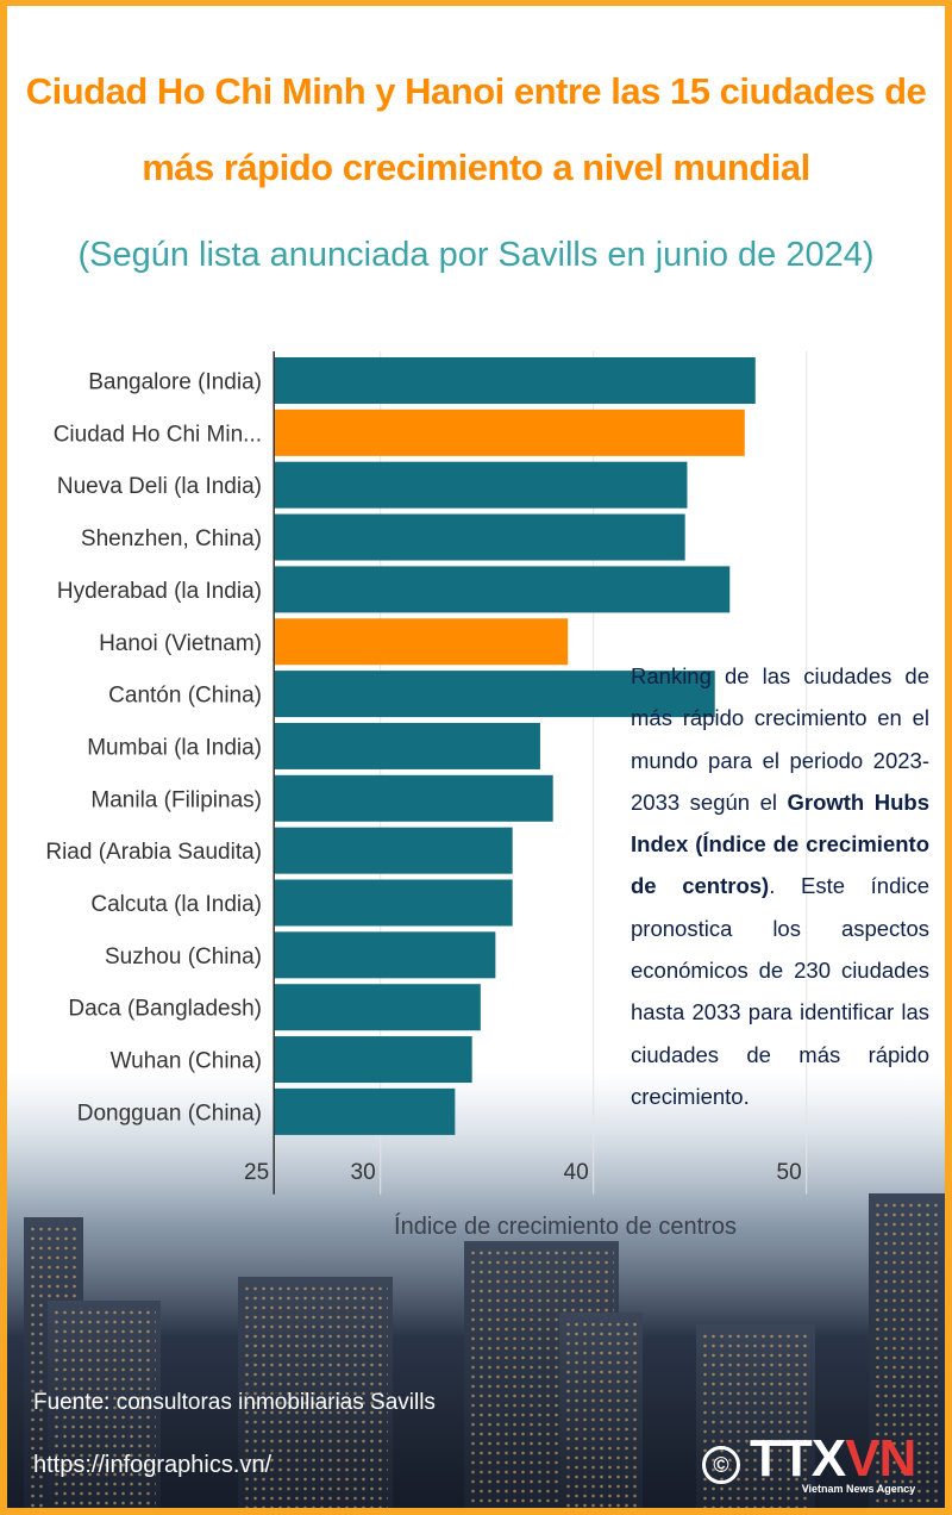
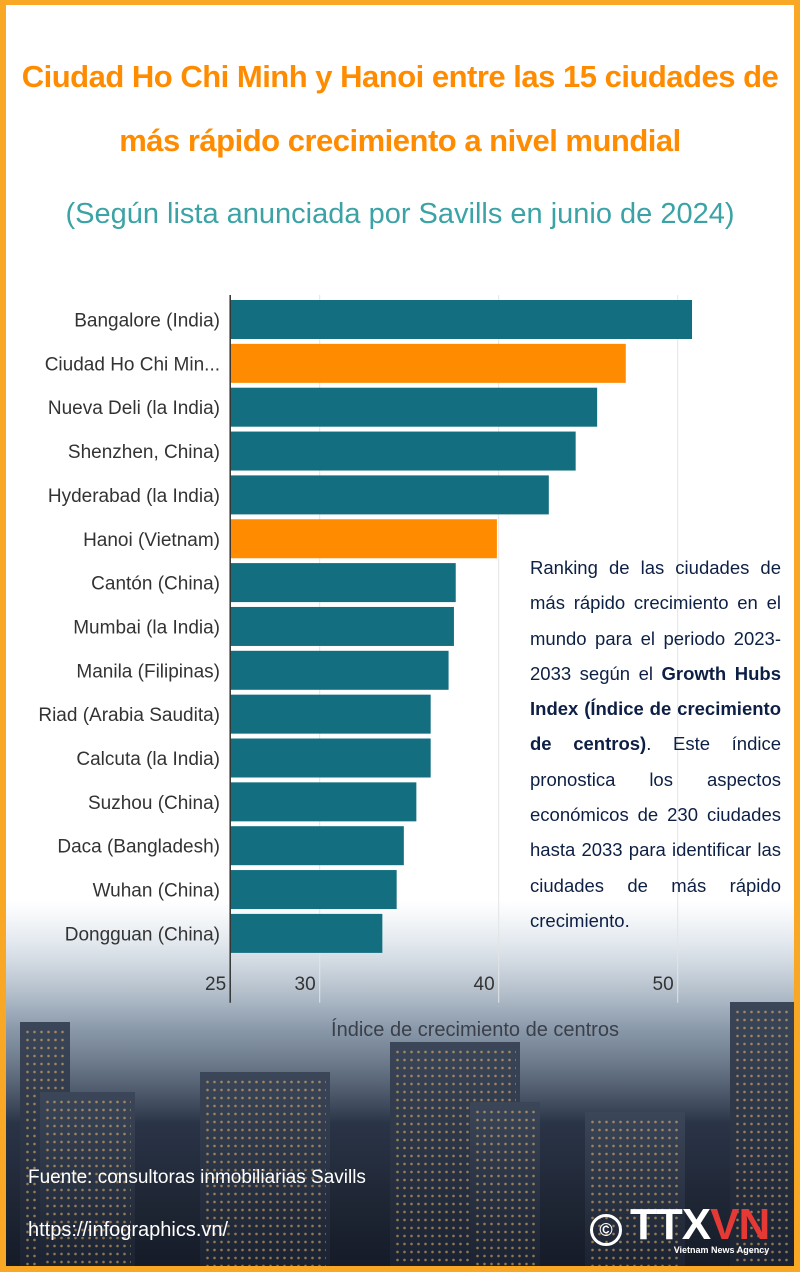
Bangalore (India): 47.6 -> 50.8
Nueva Deli (la India): 44.4 -> 45.5
Hyderabad (la India): 46.4 -> 42.8
Hanoi (Vietnam): 38.8 -> 39.9
Cantón (China): 45.7 -> 37.6
Manila (Filipinas): 38.1 -> 37.2
